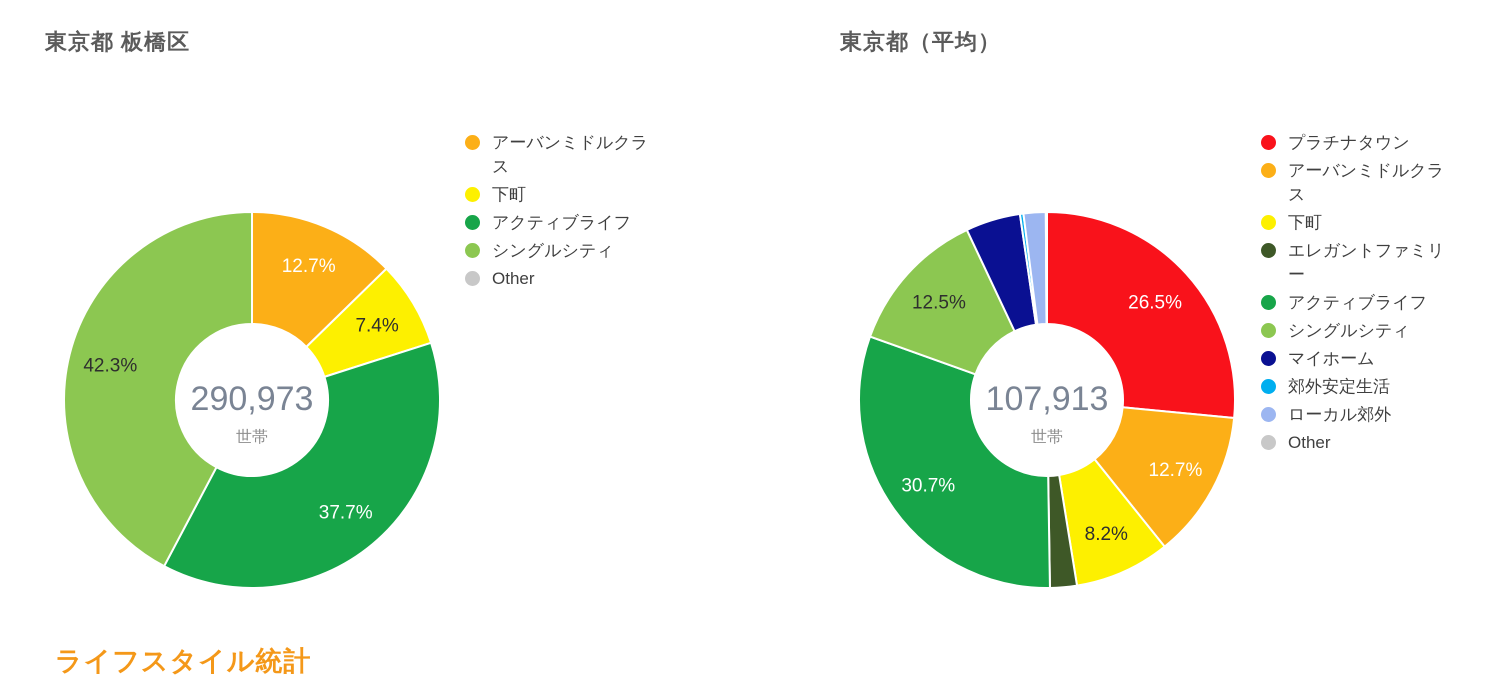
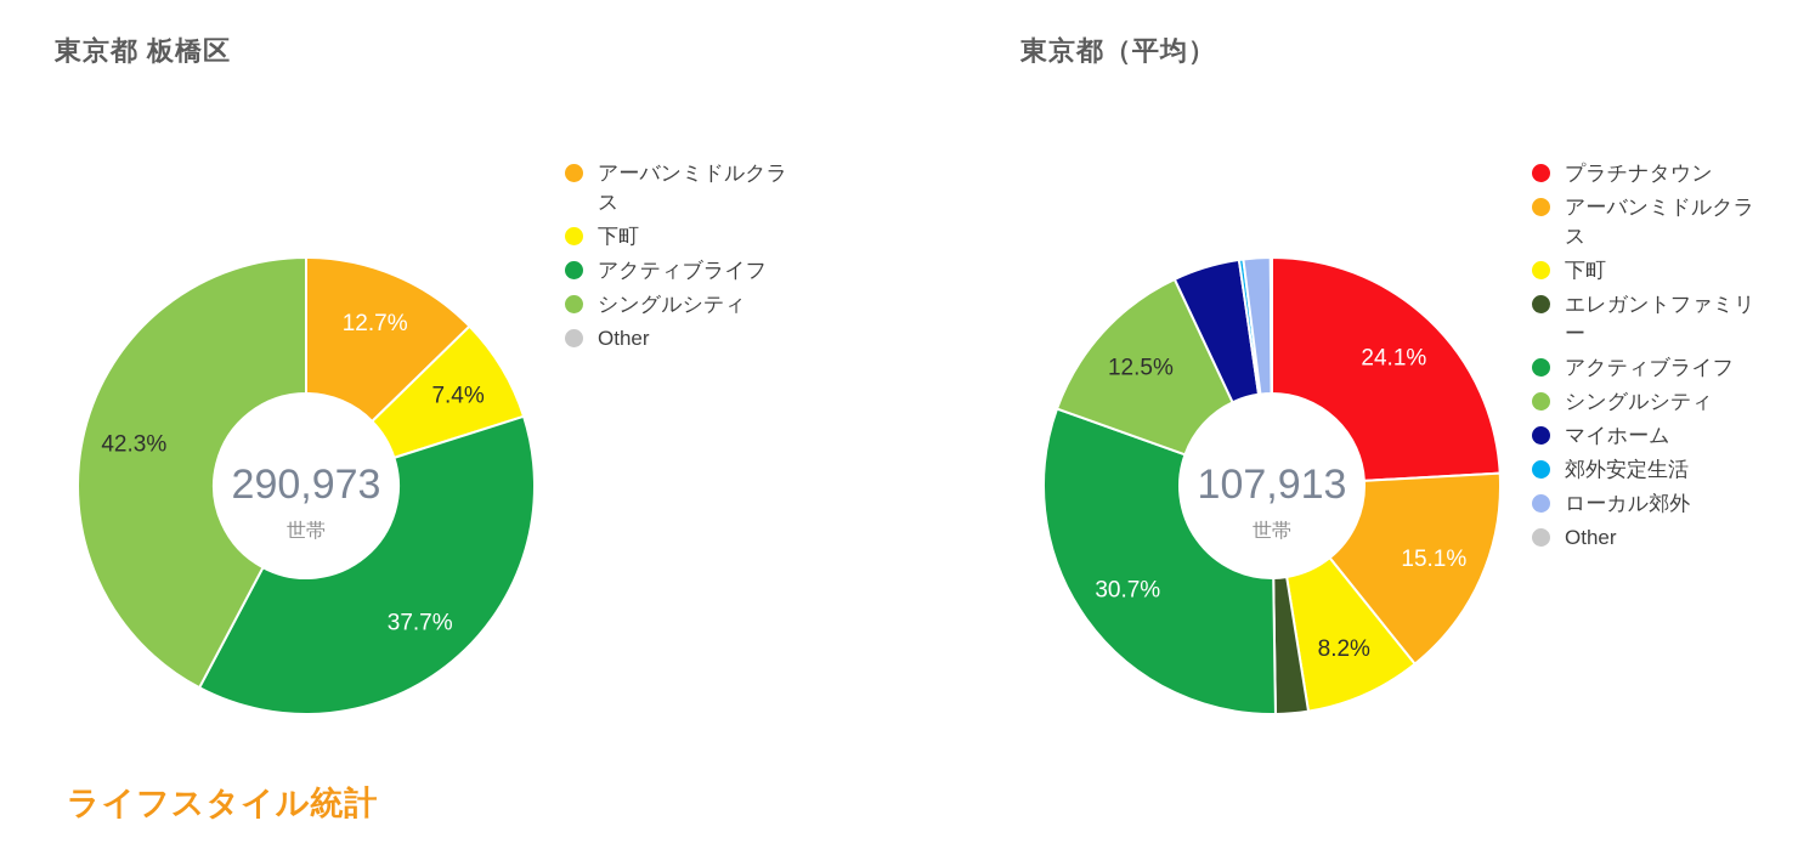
東京都（平均）/プラチナタウン: 26.5% -> 24.1%
東京都（平均）/アーバンミドルクラス: 12.7% -> 15.1%
